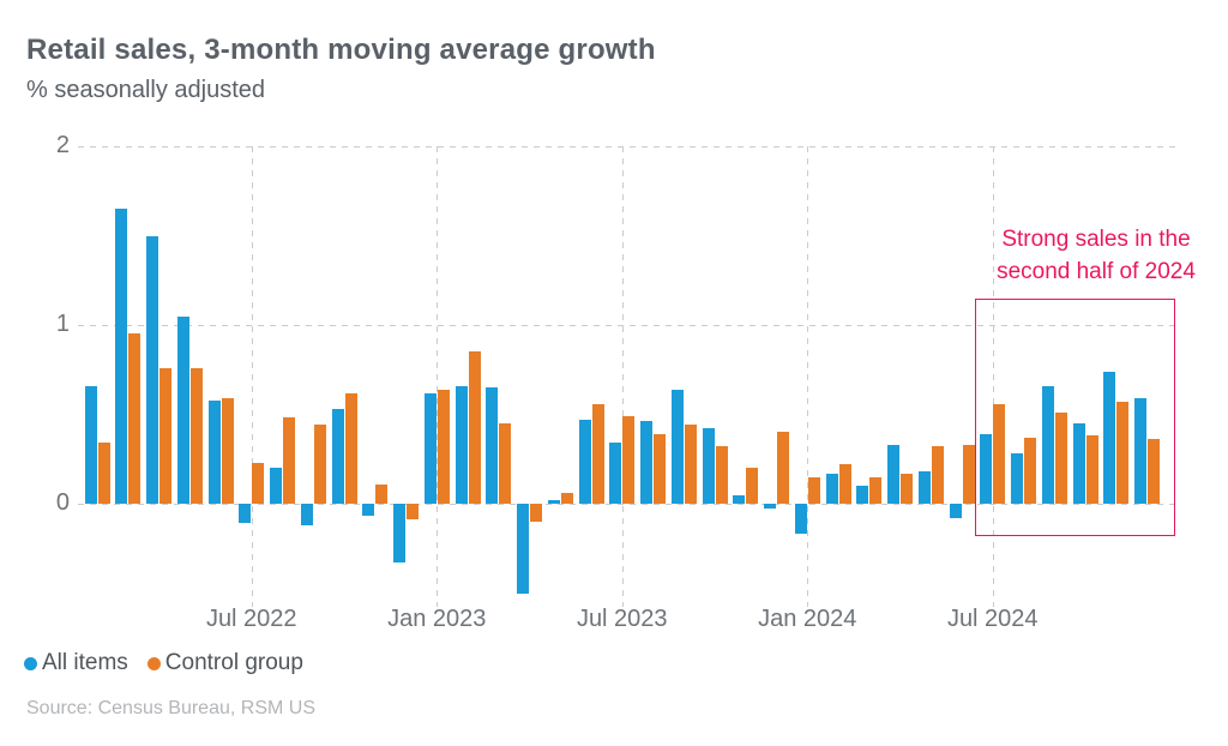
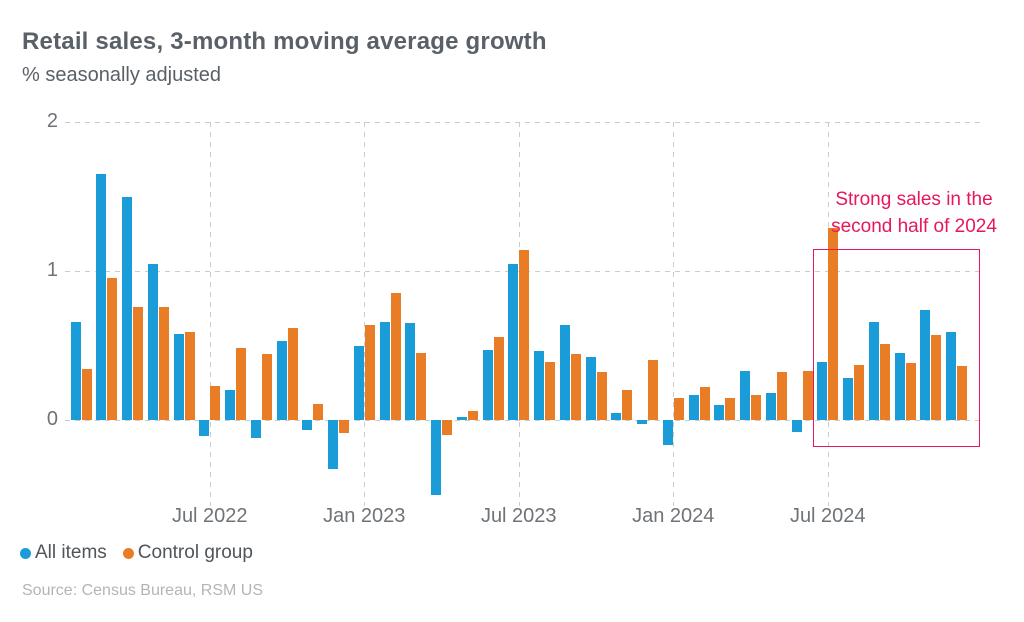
All items/Jan 2023: 0.62 -> 0.50
All items/Jul 2023: 0.34 -> 1.05
Control group/Jul 2023: 0.49 -> 1.14
Control group/Jul 2024: 0.56 -> 1.29
